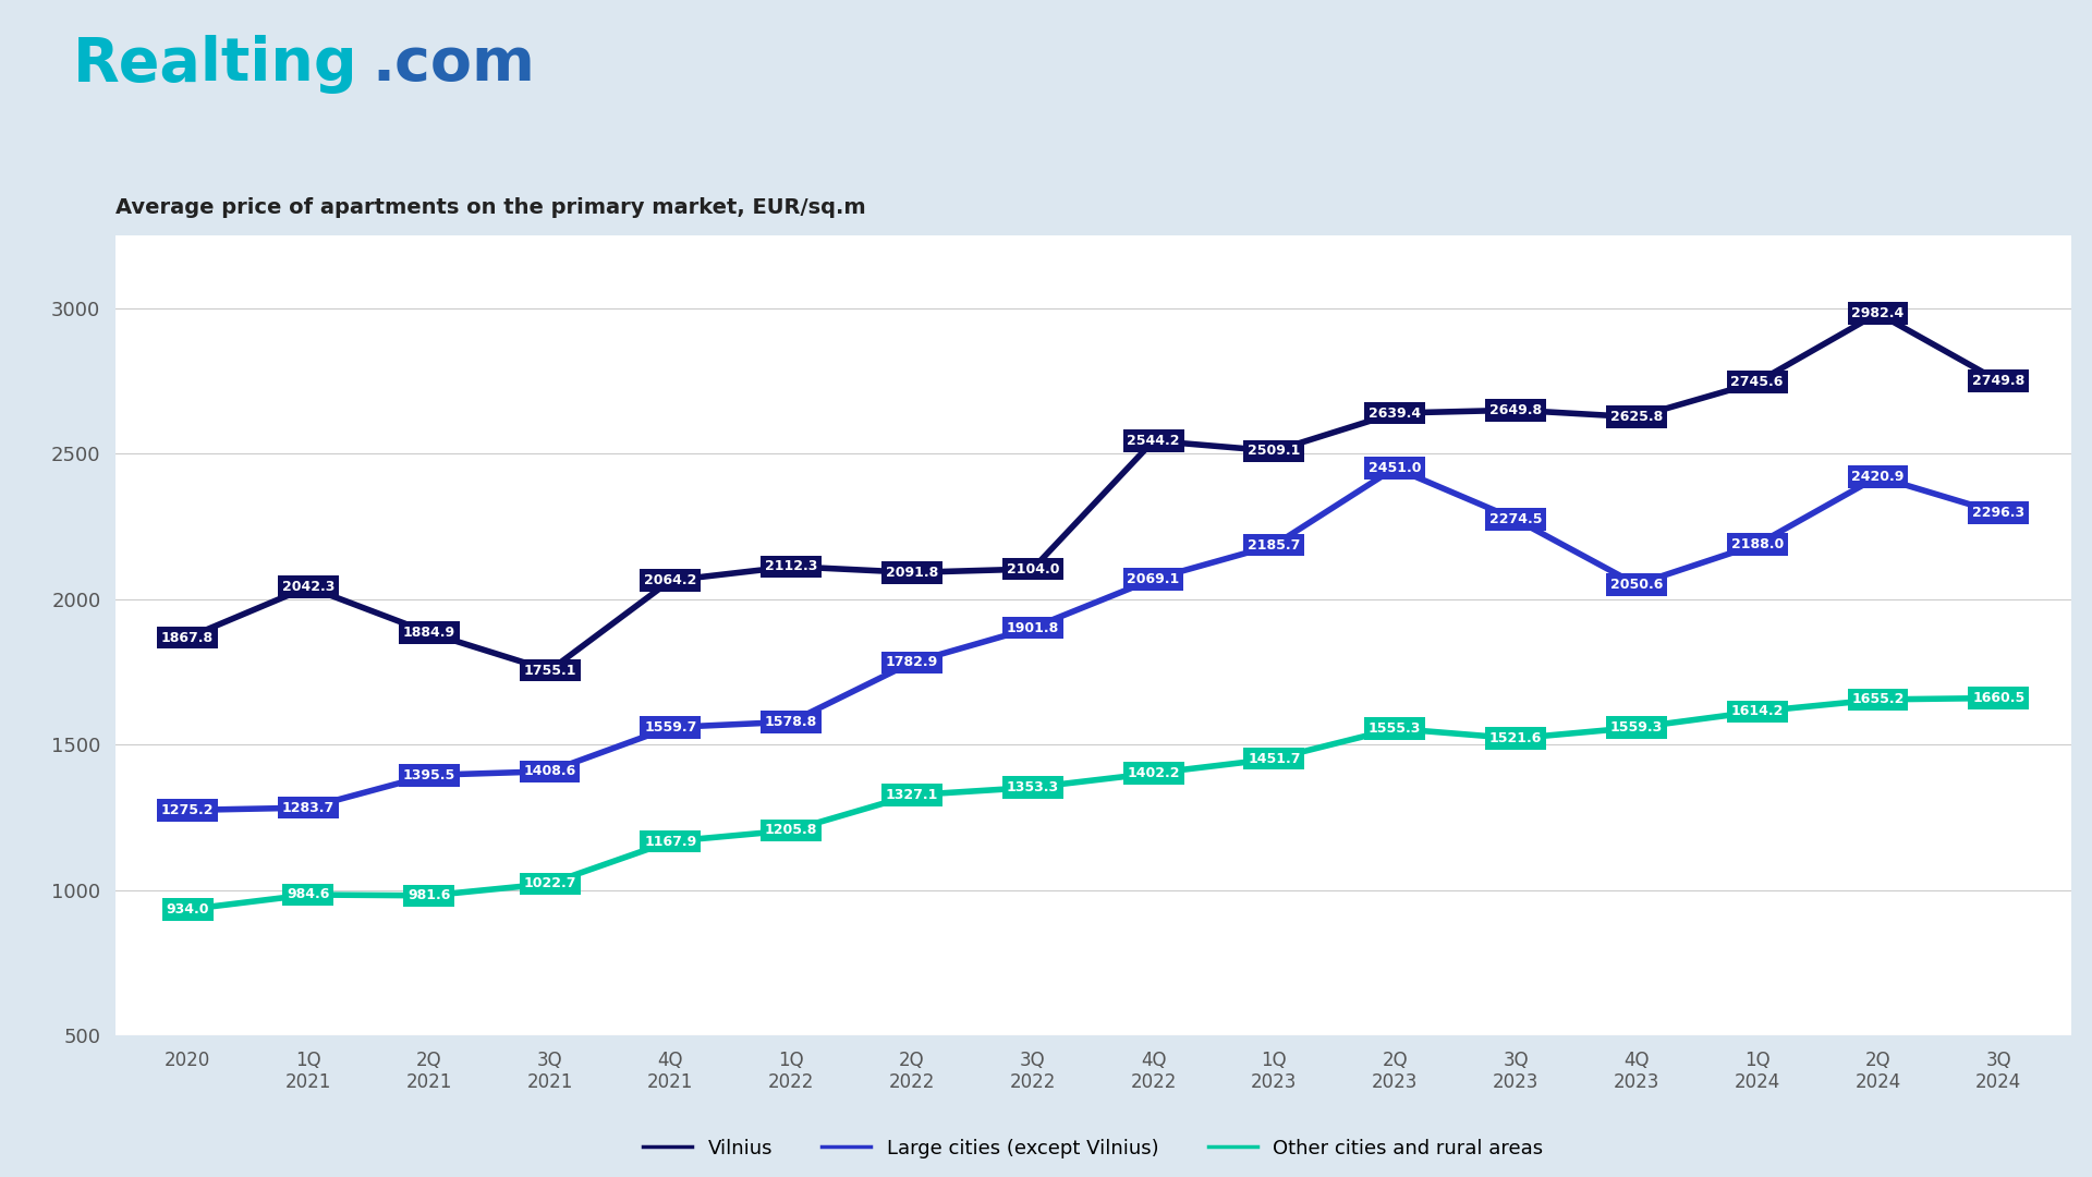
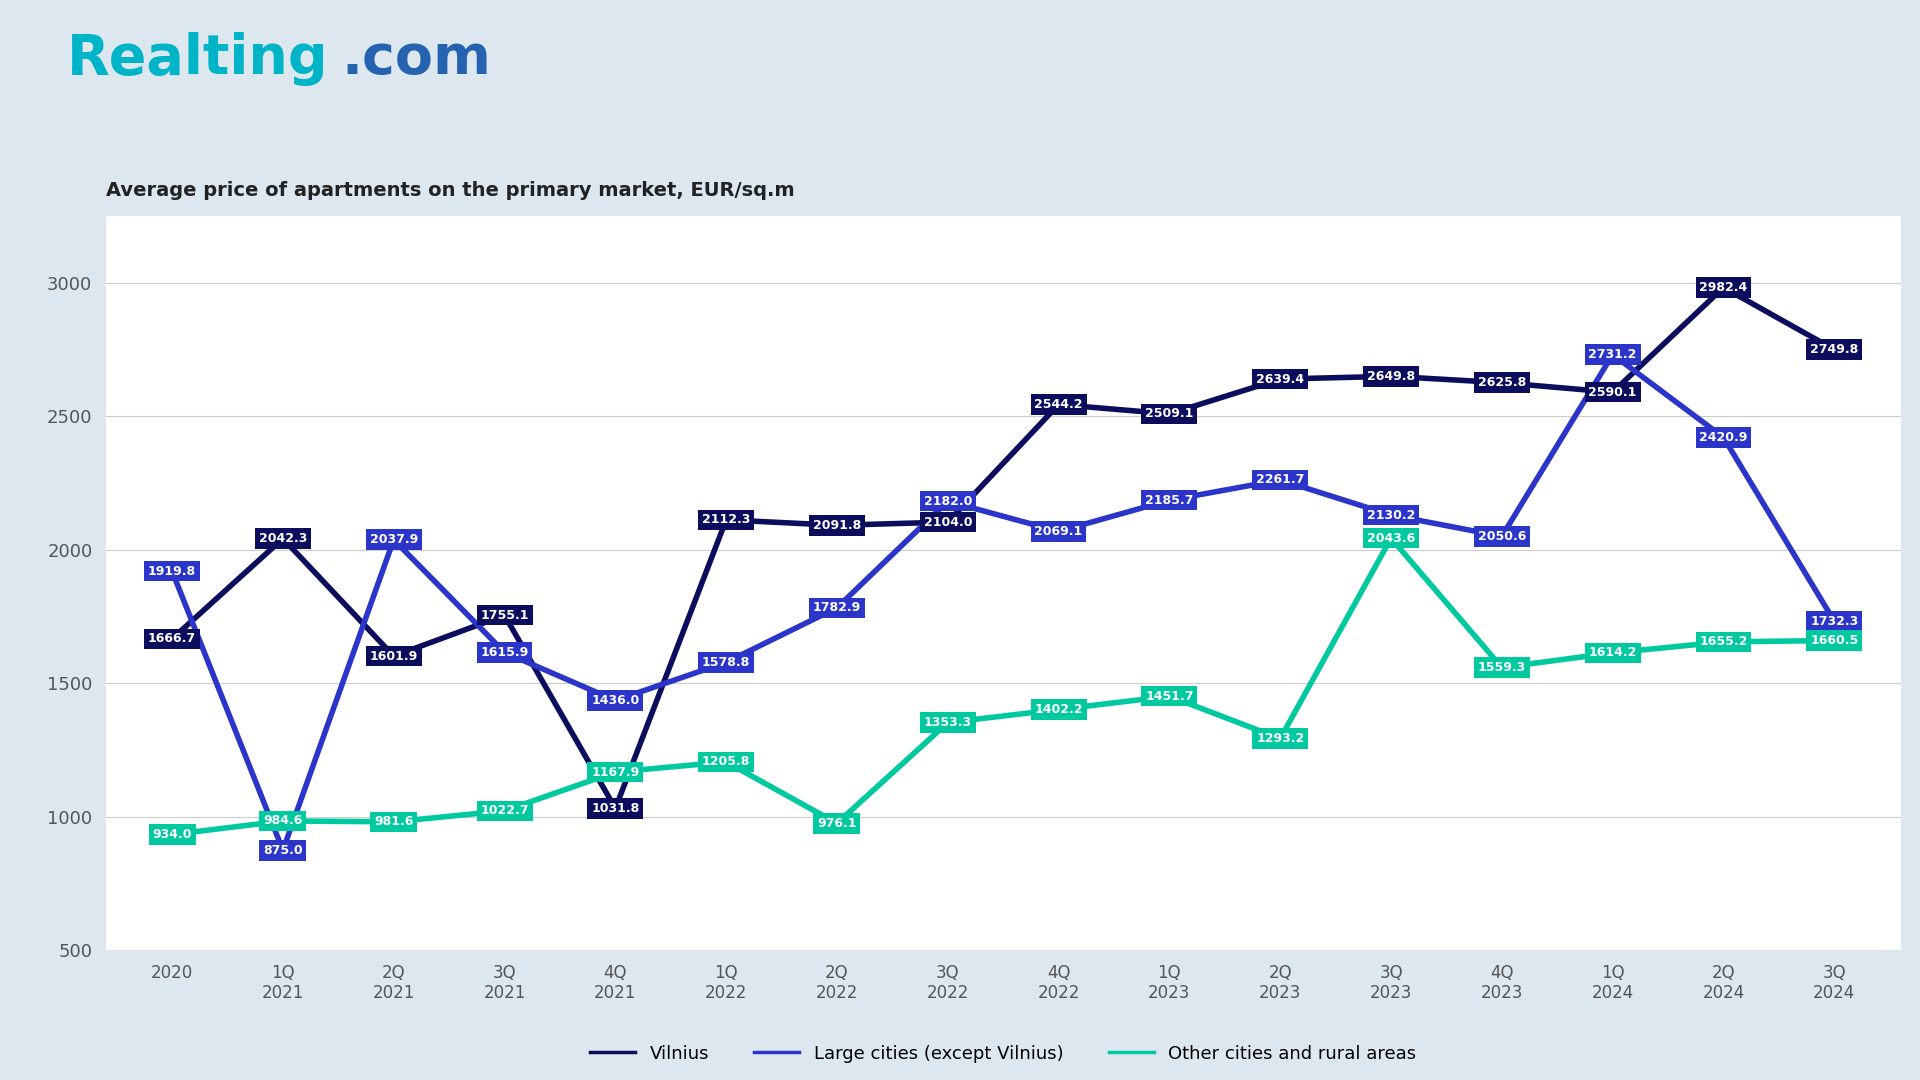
Vilnius/2020: 1867.8 -> 1666.7
Large cities (except Vilnius)/2020: 1275.2 -> 1919.8
Large cities (except Vilnius)/1Q 2021: 1283.7 -> 875.0
Vilnius/2Q 2021: 1884.9 -> 1601.9
Large cities (except Vilnius)/2Q 2021: 1395.5 -> 2037.9
Large cities (except Vilnius)/3Q 2021: 1408.6 -> 1615.9
Vilnius/4Q 2021: 2064.2 -> 1031.8
Large cities (except Vilnius)/4Q 2021: 1559.7 -> 1436.0
Other cities and rural areas/2Q 2022: 1327.1 -> 976.1
Large cities (except Vilnius)/3Q 2022: 1901.8 -> 2182.0
Large cities (except Vilnius)/2Q 2023: 2451.0 -> 2261.7
Other cities and rural areas/2Q 2023: 1555.3 -> 1293.2
Large cities (except Vilnius)/3Q 2023: 2274.5 -> 2130.2
Other cities and rural areas/3Q 2023: 1521.6 -> 2043.6
Vilnius/1Q 2024: 2745.6 -> 2590.1
Large cities (except Vilnius)/1Q 2024: 2188.0 -> 2731.2
Large cities (except Vilnius)/3Q 2024: 2296.3 -> 1732.3
